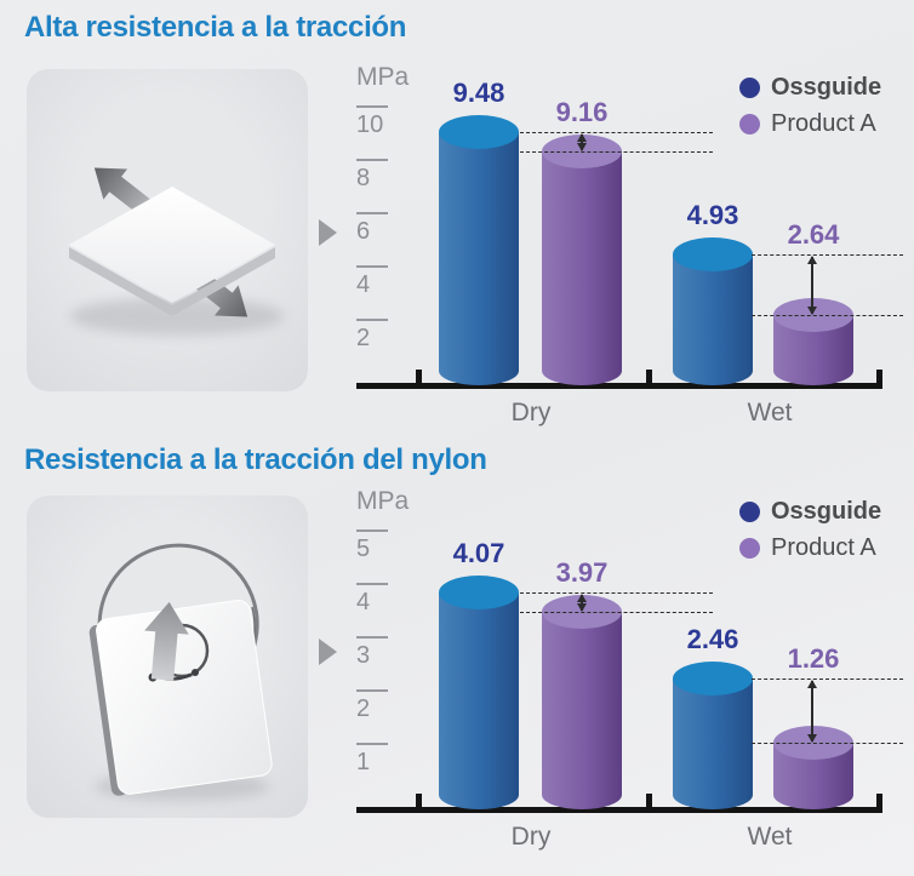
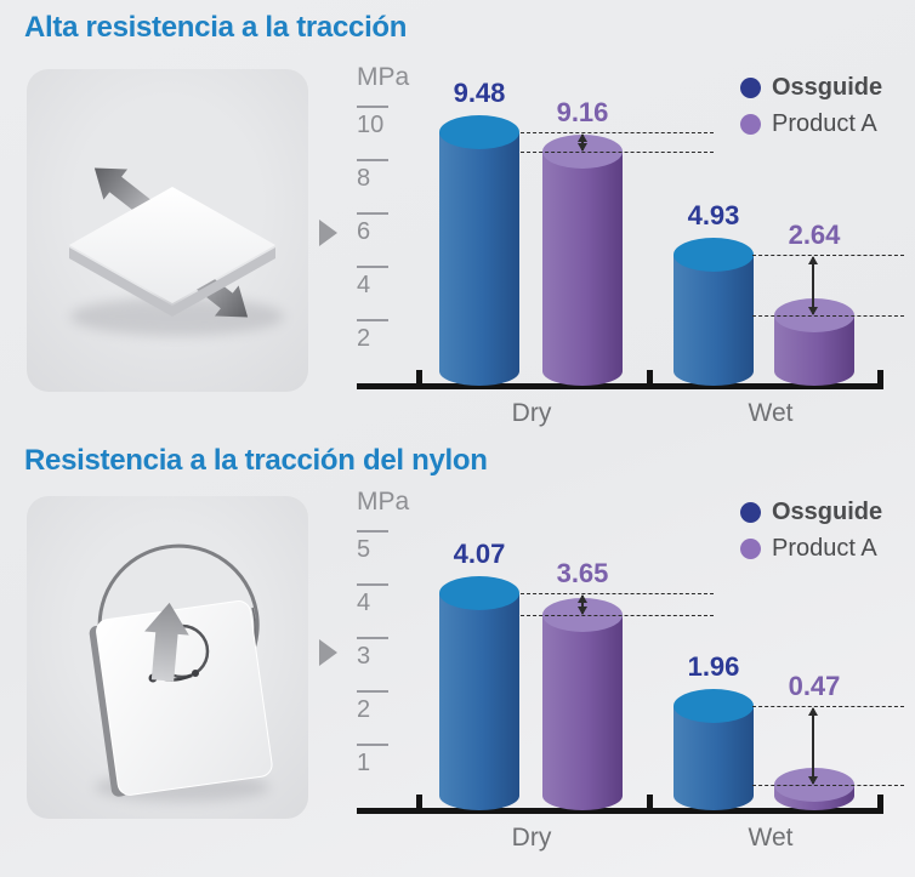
Resistencia a la tracción del nylon/Product A/Dry: 3.97 -> 3.65
Resistencia a la tracción del nylon/Ossguide/Wet: 2.46 -> 1.96
Resistencia a la tracción del nylon/Product A/Wet: 1.26 -> 0.47
